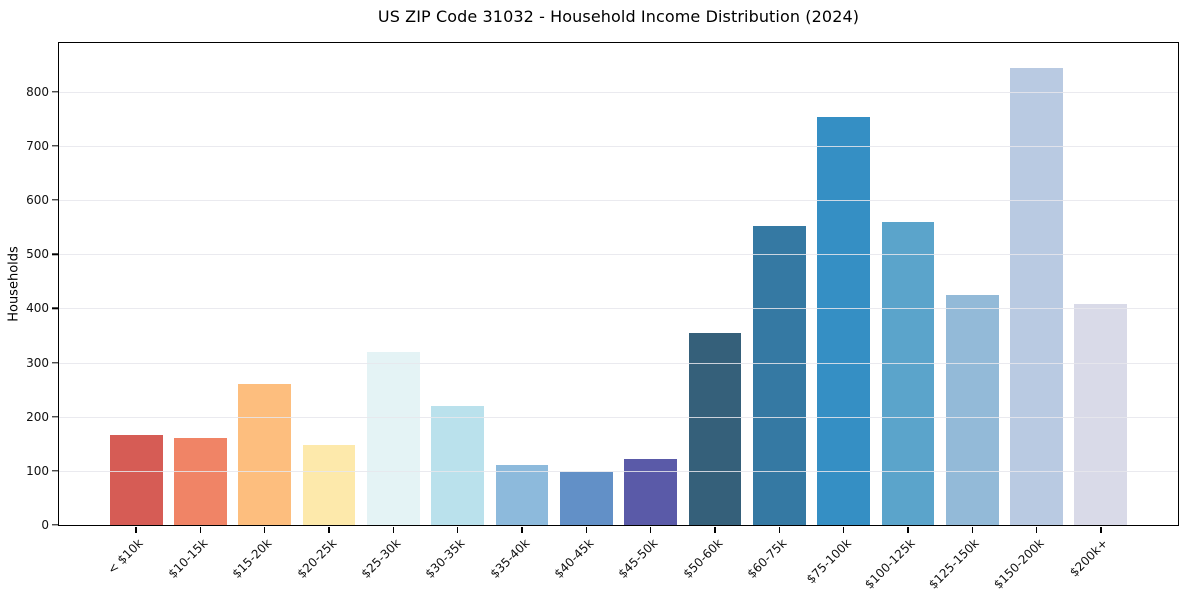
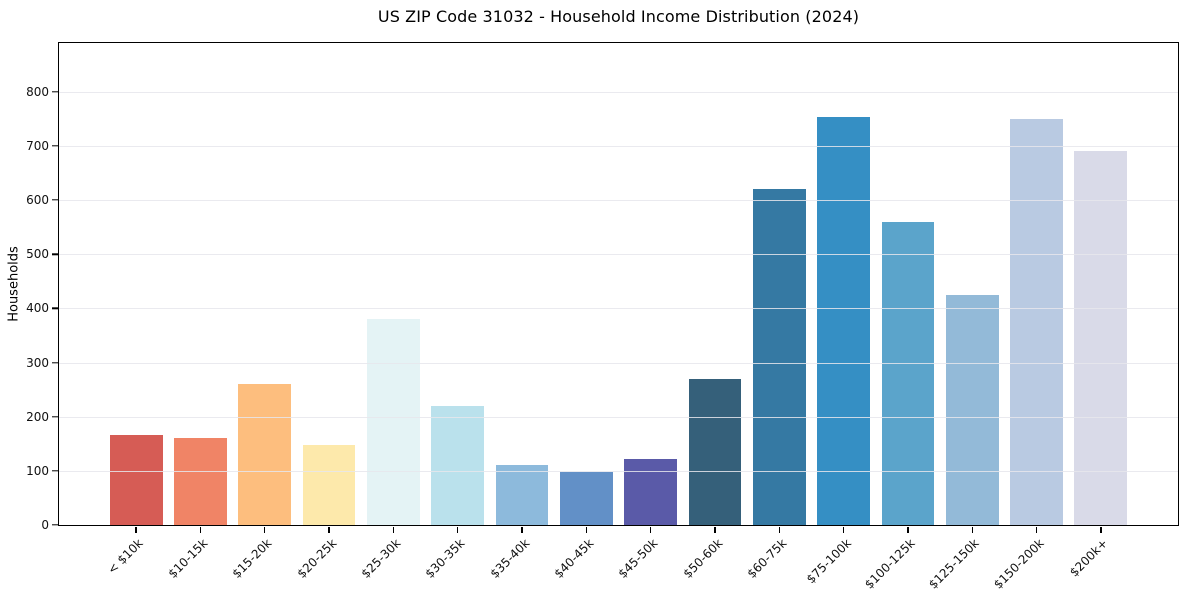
$25-30k: 320 -> 380
$50-60k: 360 -> 270
$60-75k: 550 -> 620
$150-200k: 840 -> 750
$200k+: 410 -> 690
